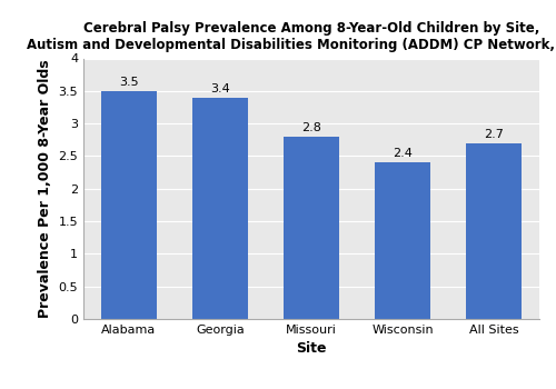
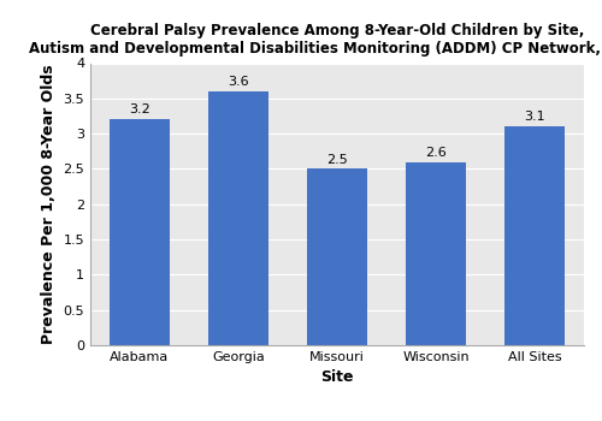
Alabama: 3.5 -> 3.2
Georgia: 3.4 -> 3.6
Missouri: 2.8 -> 2.5
Wisconsin: 2.4 -> 2.6
All Sites: 2.7 -> 3.1
